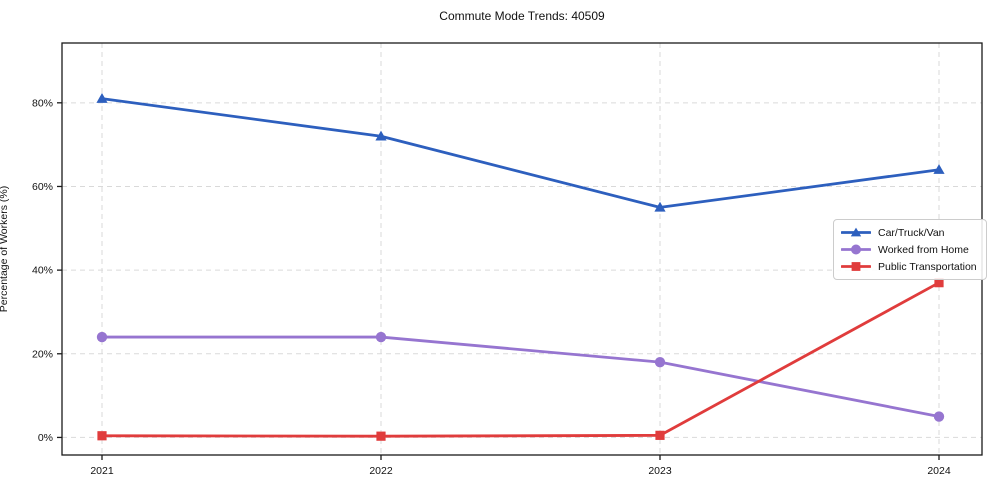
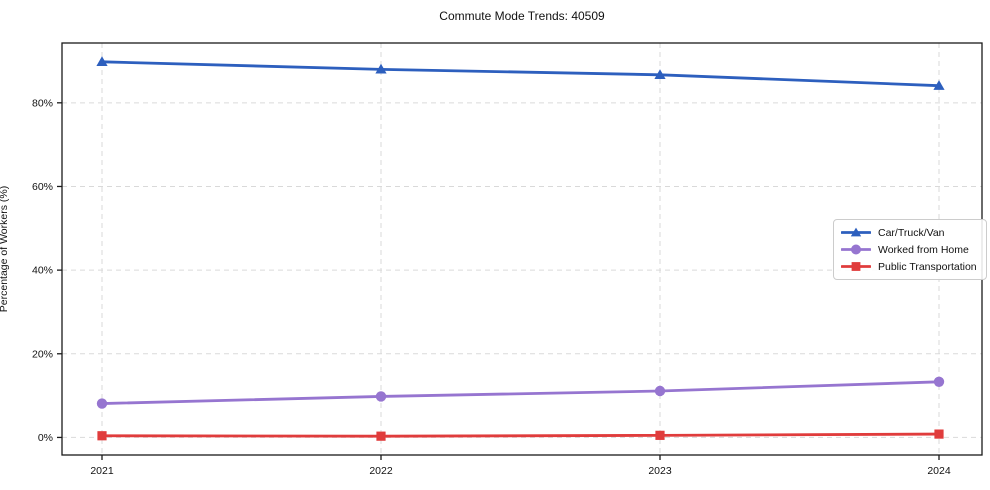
Car/Truck/Van/2021: 81% -> 90%
Worked from Home/2021: 24% -> 8%
Car/Truck/Van/2022: 72% -> 88%
Worked from Home/2022: 24% -> 10%
Car/Truck/Van/2023: 55% -> 87%
Worked from Home/2023: 18% -> 11%
Car/Truck/Van/2024: 64% -> 84%
Worked from Home/2024: 5% -> 13%
Public Transportation/2024: 37% -> 1%
